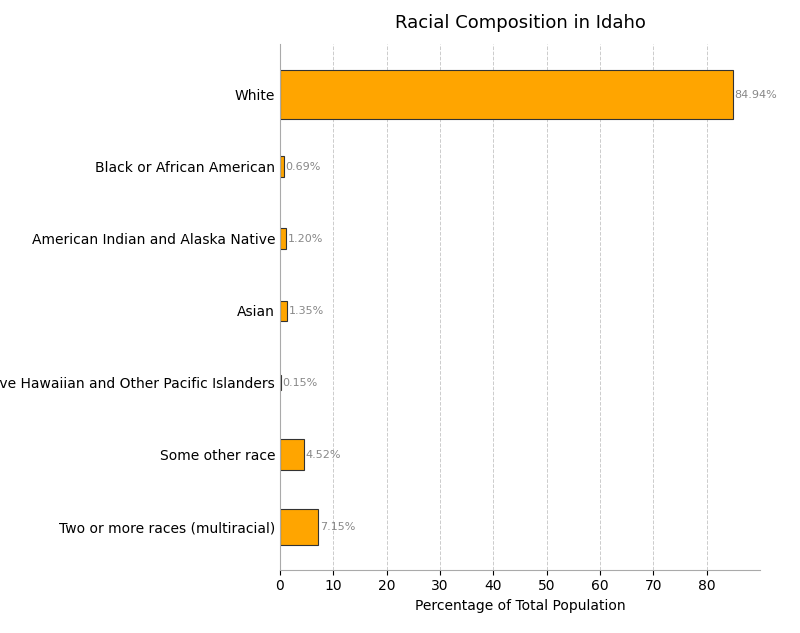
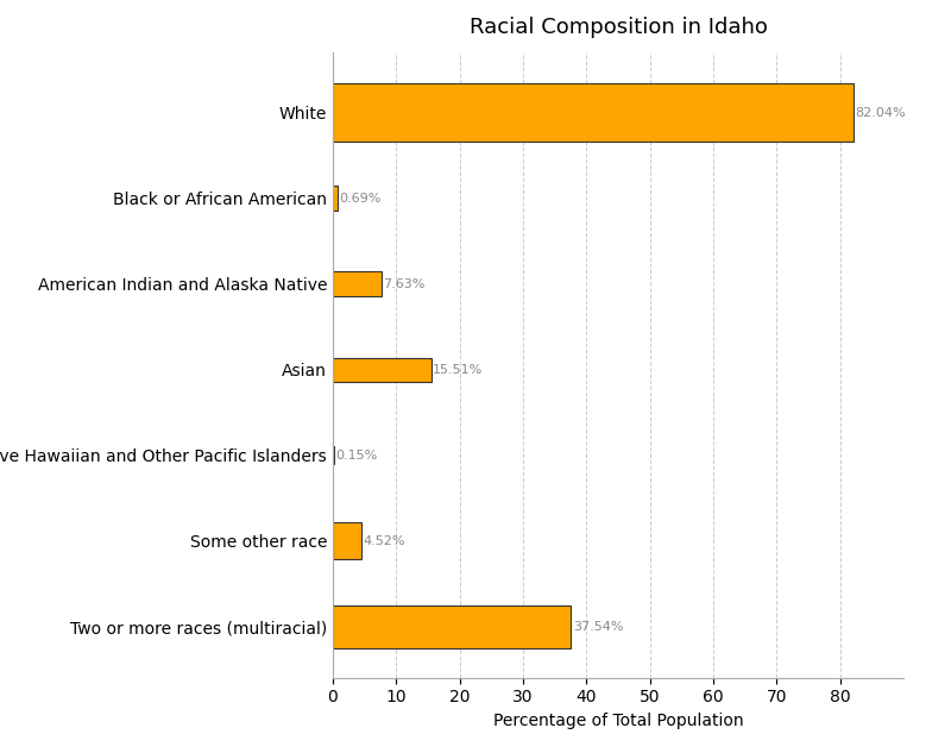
White: 84.94% -> 82.04%
American Indian and Alaska Native: 1.20% -> 7.63%
Asian: 1.35% -> 15.51%
Two or more races (multiracial): 7.15% -> 37.54%
